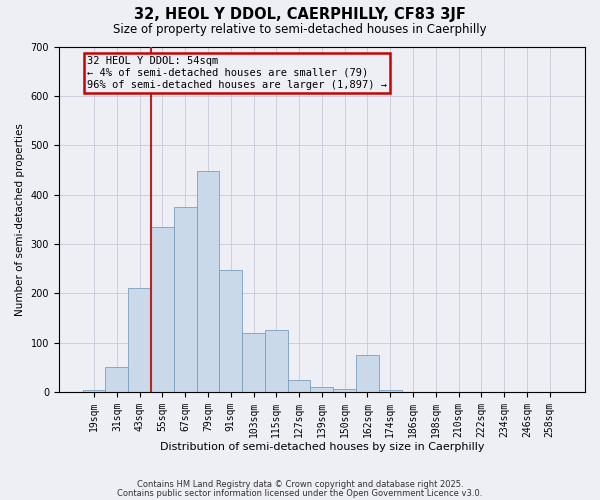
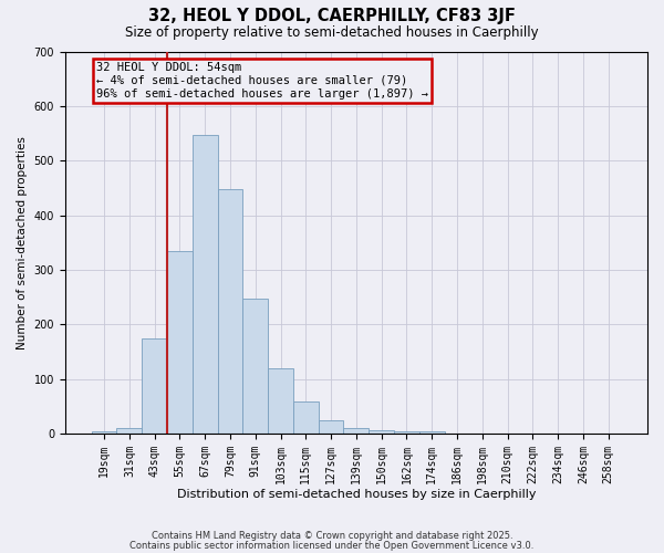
31sqm: 50 -> 11
43sqm: 210 -> 175
67sqm: 375 -> 548
115sqm: 125 -> 58
162sqm: 75 -> 3
